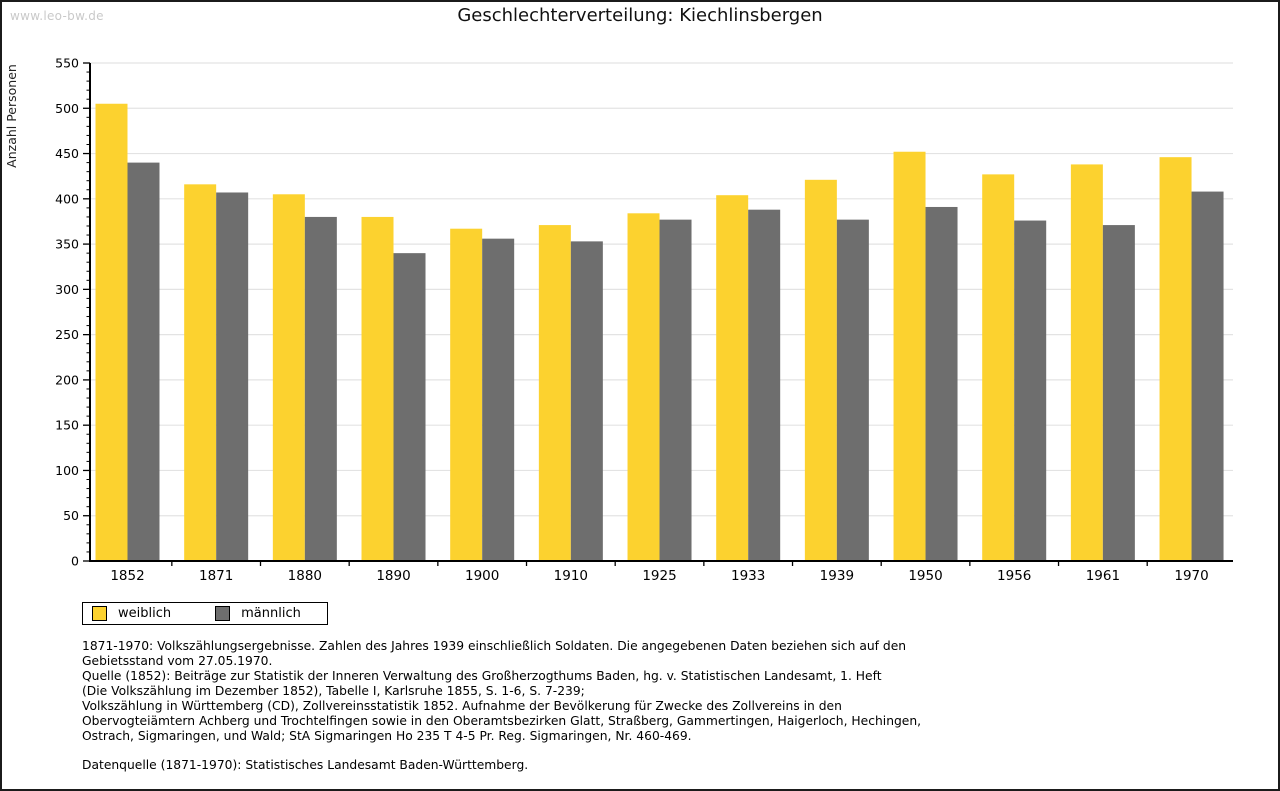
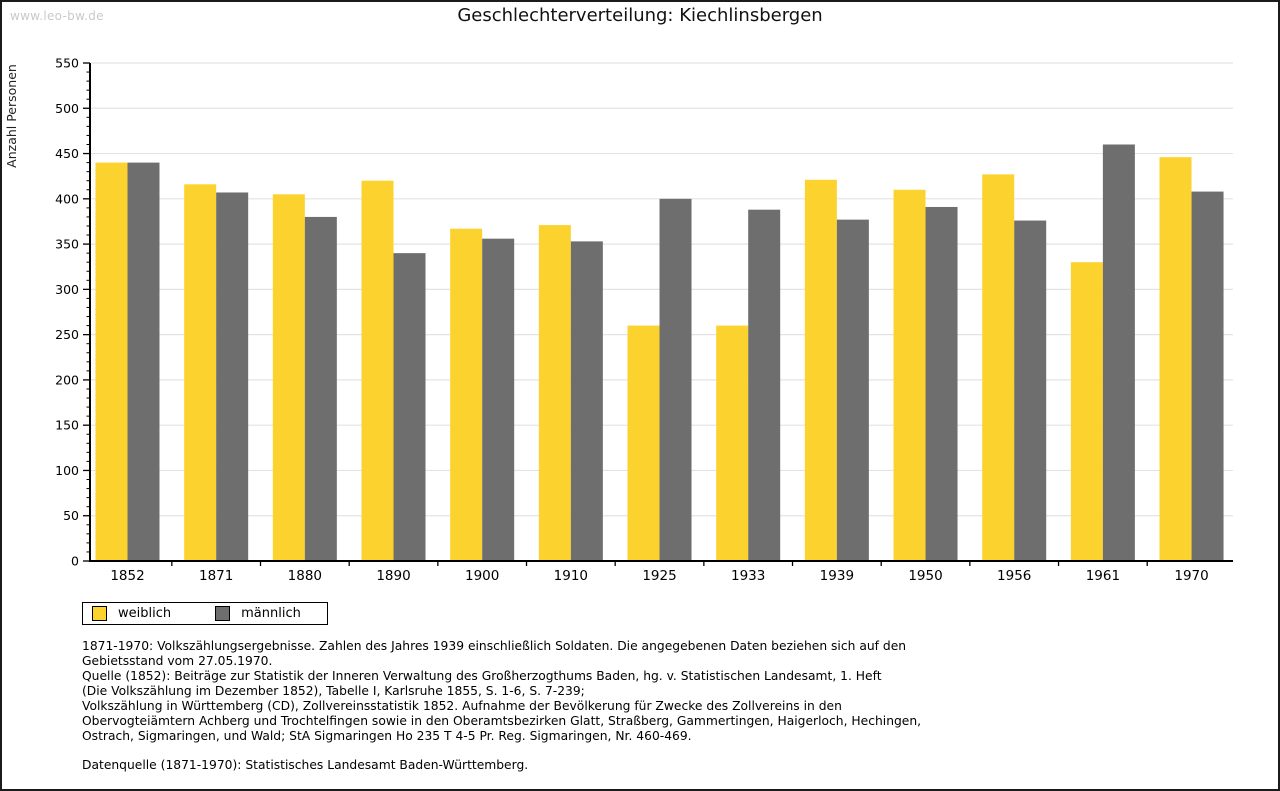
weiblich/1852: 500 -> 440
weiblich/1890: 380 -> 420
weiblich/1925: 380 -> 260
männlich/1925: 380 -> 400
weiblich/1933: 400 -> 260
weiblich/1950: 450 -> 410
weiblich/1961: 440 -> 330
männlich/1961: 370 -> 460
